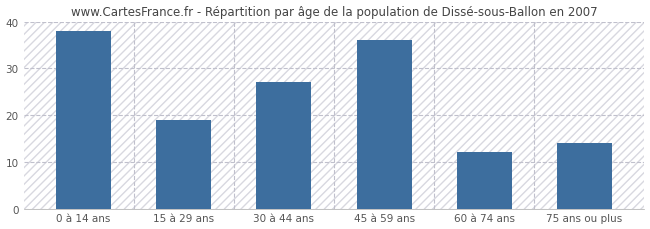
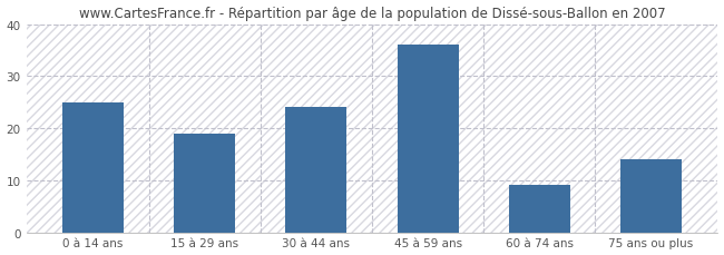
0 à 14 ans: 38 -> 25
30 à 44 ans: 27 -> 24
60 à 74 ans: 12 -> 9
